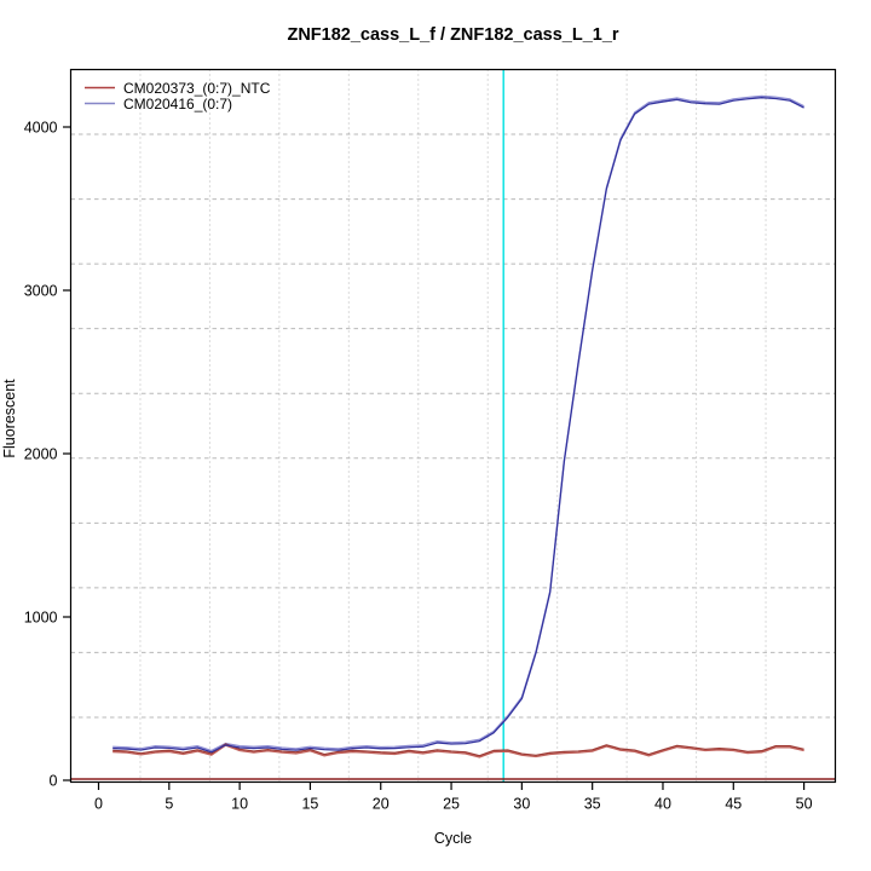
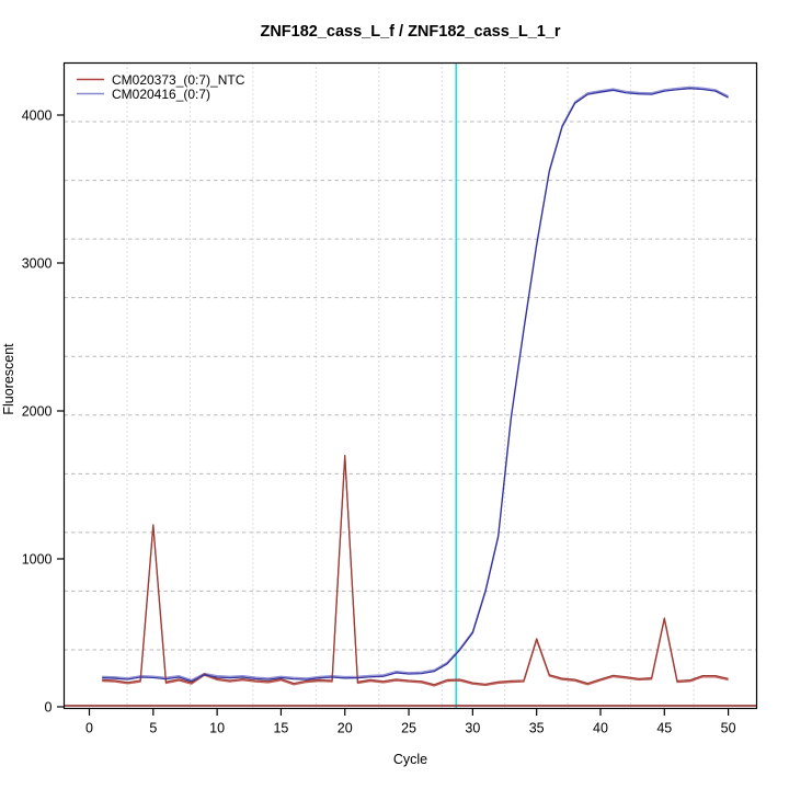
CM020373_(0:7)_NTC/5: 180 -> 1230
CM020373_(0:7)_NTC/20: 170 -> 1700
CM020373_(0:7)_NTC/35: 190 -> 460
CM020373_(0:7)_NTC/45: 190 -> 600
